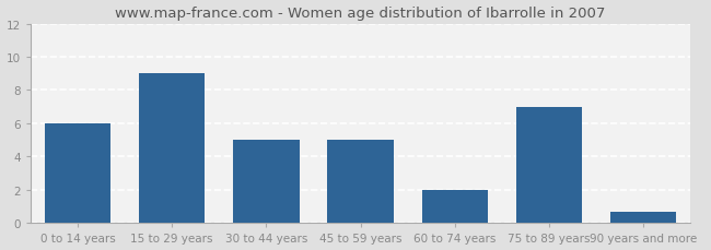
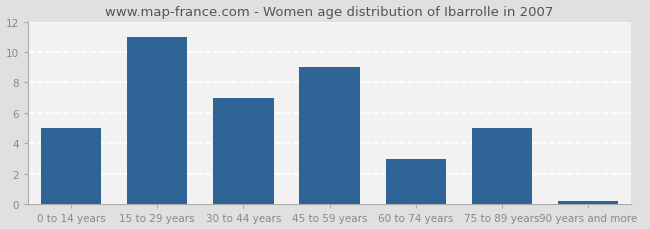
0 to 14 years: 6.0 -> 5.0
15 to 29 years: 9.0 -> 11.0
30 to 44 years: 5.0 -> 7.0
45 to 59 years: 5.0 -> 9.0
60 to 74 years: 2.0 -> 3.0
75 to 89 years: 7.0 -> 5.0
90 years and more: 0.7 -> 0.2
